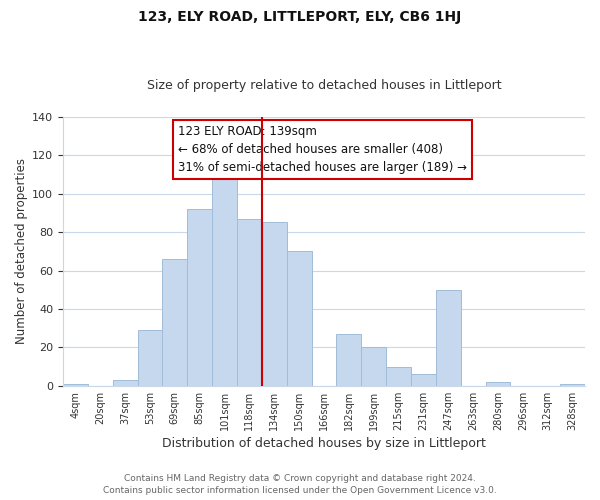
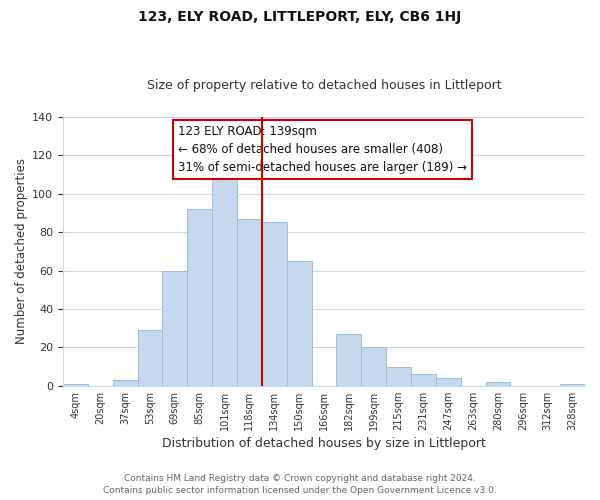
69sqm: 66 -> 60
150sqm: 70 -> 65
247sqm: 50 -> 4
